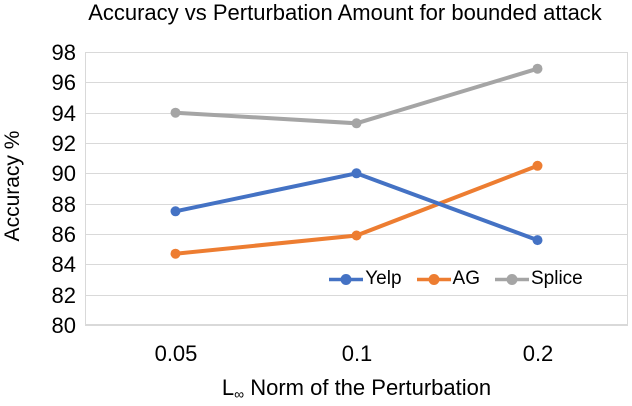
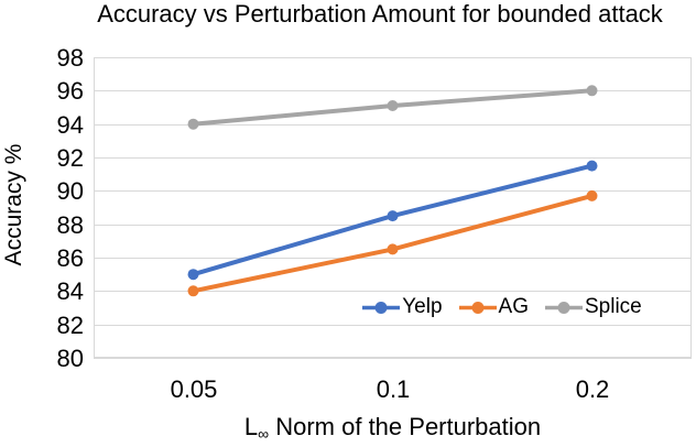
Yelp/0.05: 87.5 -> 85.0
AG/0.05: 84.7 -> 84.0
Yelp/0.1: 90.0 -> 88.5
AG/0.1: 85.9 -> 86.5
Splice/0.1: 93.3 -> 95.1
Yelp/0.2: 85.6 -> 91.5
AG/0.2: 90.5 -> 89.7
Splice/0.2: 96.9 -> 96.0
